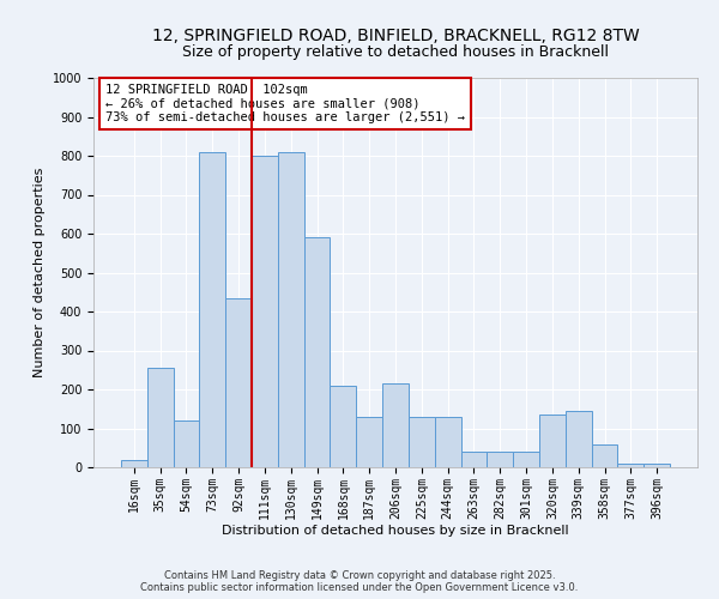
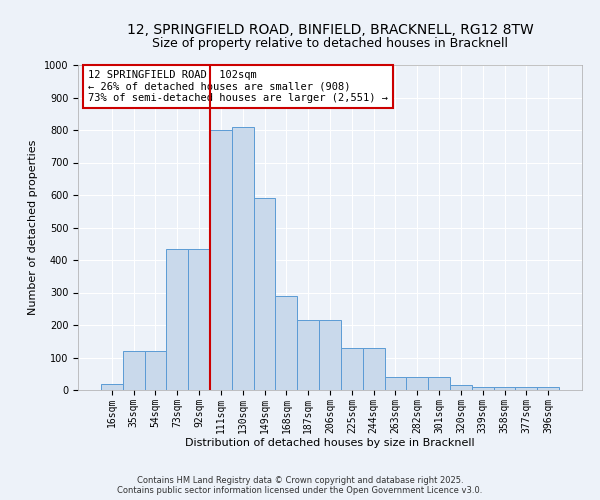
35sqm: 255 -> 120
73sqm: 810 -> 435
168sqm: 210 -> 290
187sqm: 130 -> 215
320sqm: 135 -> 15
339sqm: 145 -> 10
358sqm: 60 -> 10
